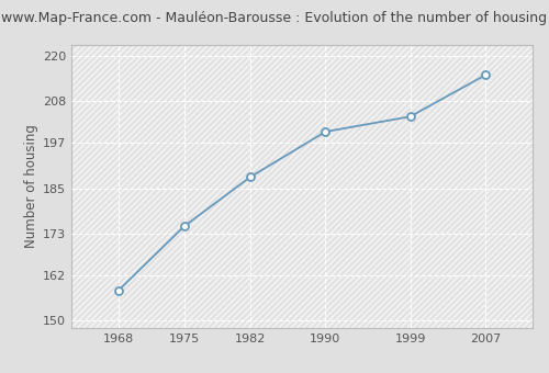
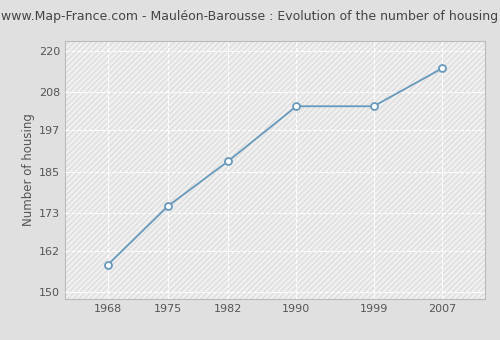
1990: 200 -> 204
